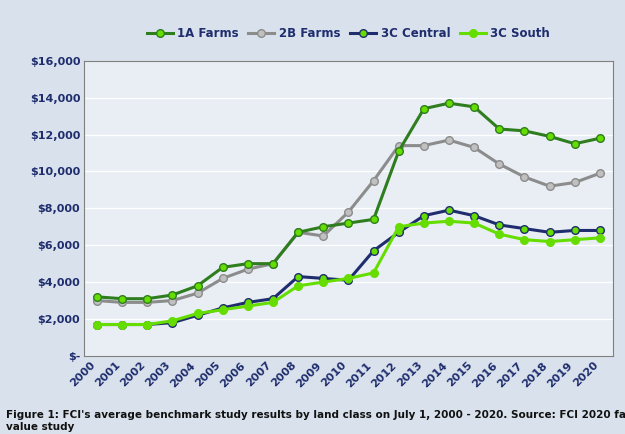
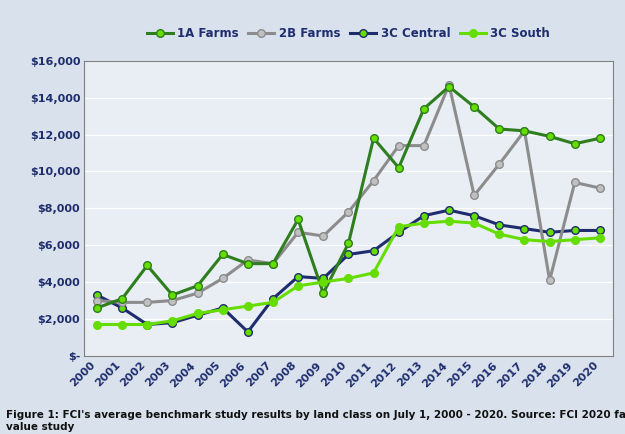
1A Farms/2000: $3,200 -> $2,600
3C Central/2000: $1,700 -> $3,300
3C Central/2001: $1,700 -> $2,600
1A Farms/2002: $3,100 -> $4,900
1A Farms/2005: $4,800 -> $5,500
2B Farms/2006: $4,700 -> $5,200
3C Central/2006: $2,900 -> $1,300
1A Farms/2008: $6,700 -> $7,400
1A Farms/2009: $7,000 -> $3,400
1A Farms/2010: $7,200 -> $6,100
3C Central/2010: $4,100 -> $5,500
1A Farms/2011: $7,400 -> $11,800
1A Farms/2012: $11,100 -> $10,200
1A Farms/2014: $13,700 -> $14,600
2B Farms/2014: $11,700 -> $14,700
2B Farms/2015: $11,300 -> $8,700
2B Farms/2017: $9,700 -> $12,200
2B Farms/2018: $9,200 -> $4,100
2B Farms/2020: $9,900 -> $9,100
